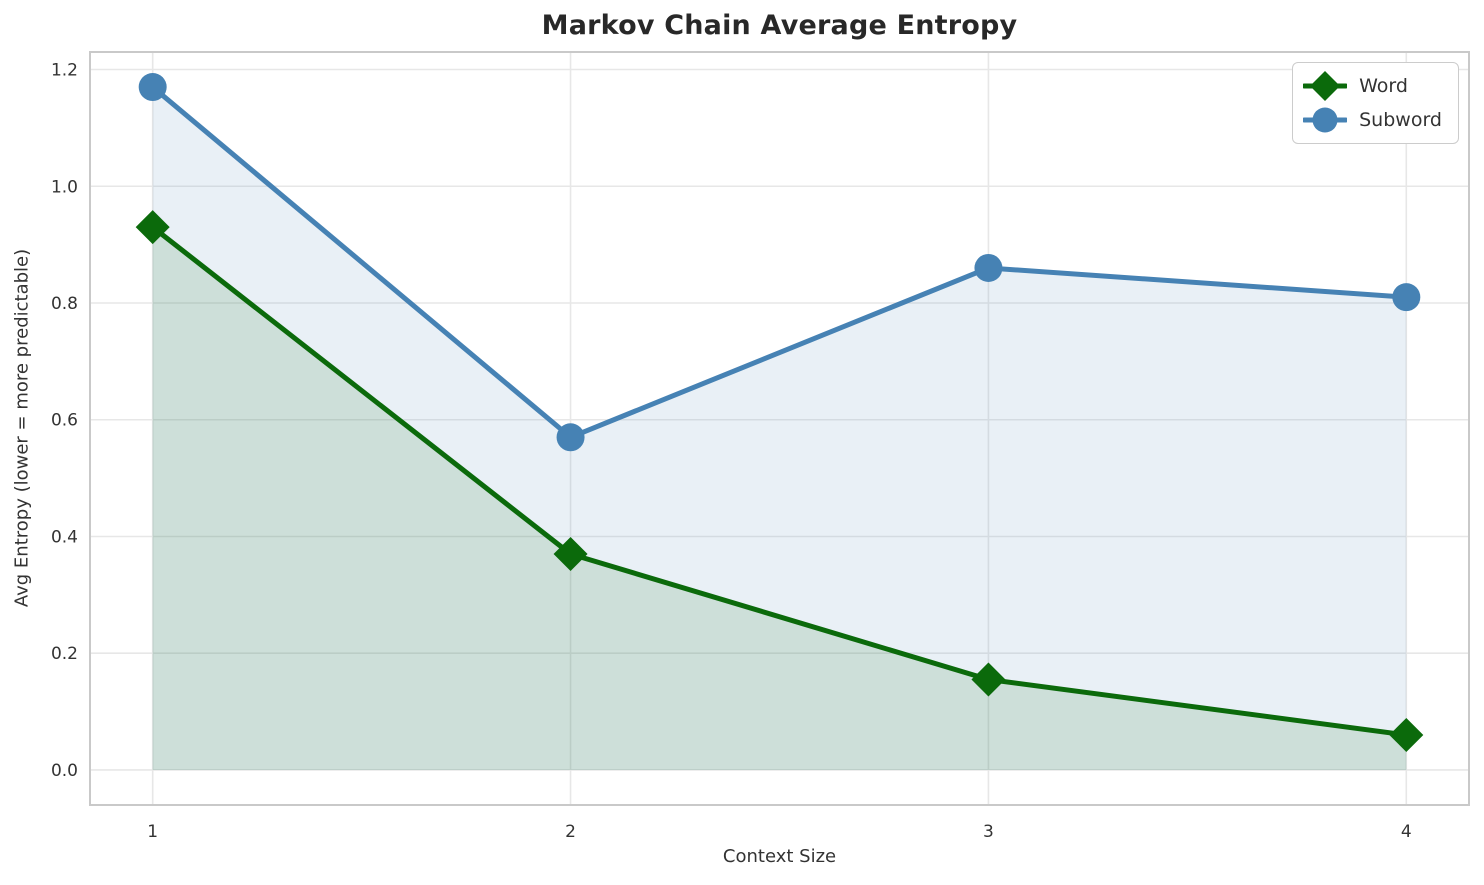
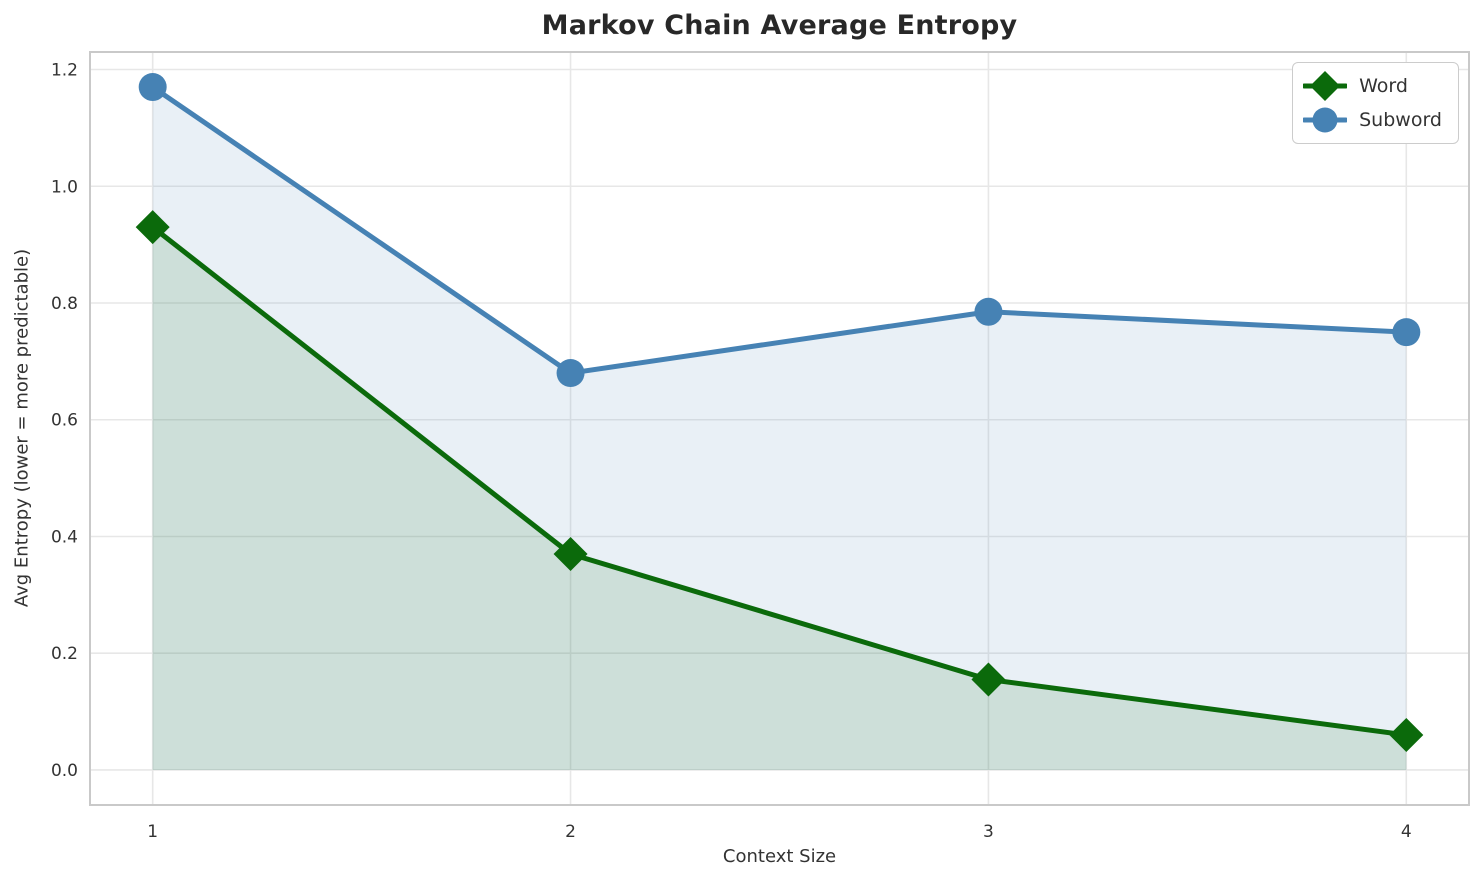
Subword/2: 0.57 -> 0.68
Subword/3: 0.86 -> 0.79
Subword/4: 0.81 -> 0.75
